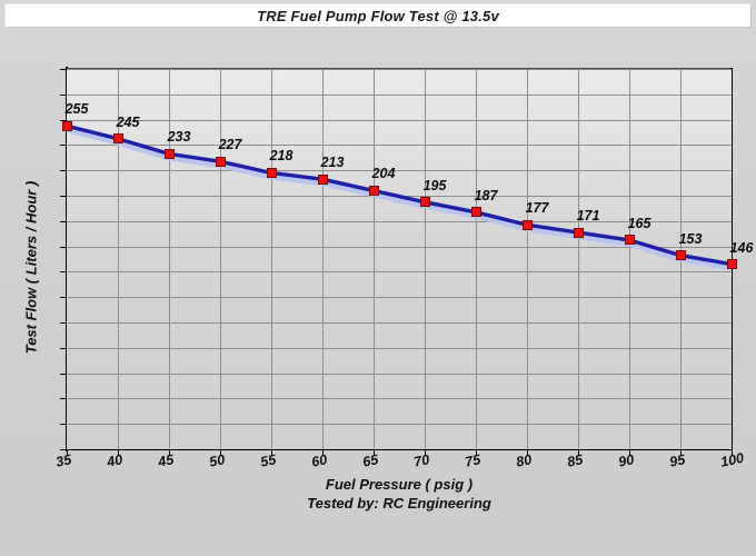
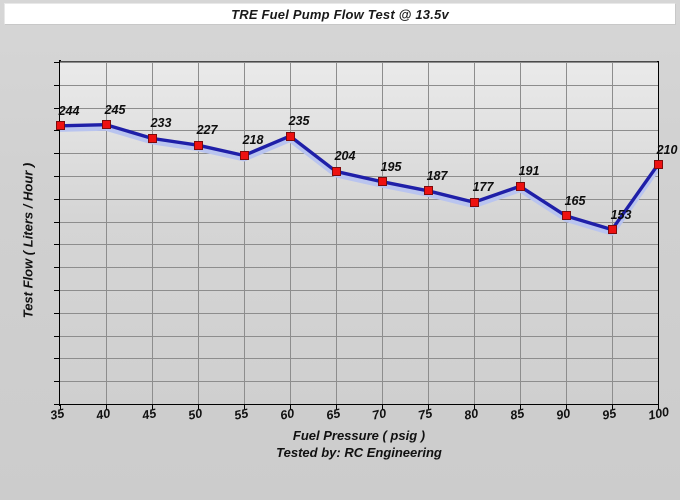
35: 255 -> 244
60: 213 -> 235
85: 171 -> 191
100: 146 -> 210
